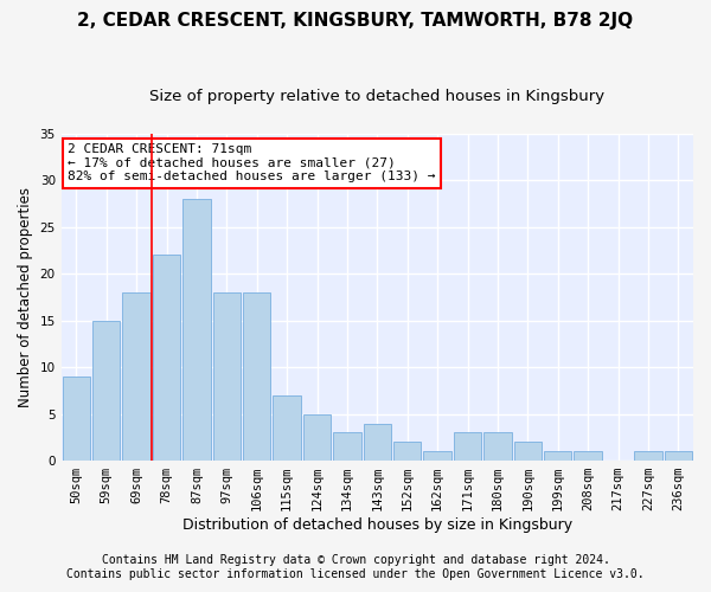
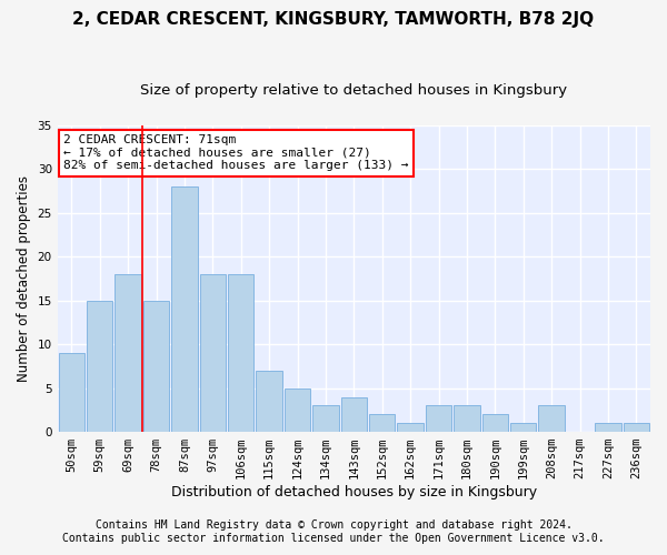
78sqm: 22 -> 15
208sqm: 1 -> 3
